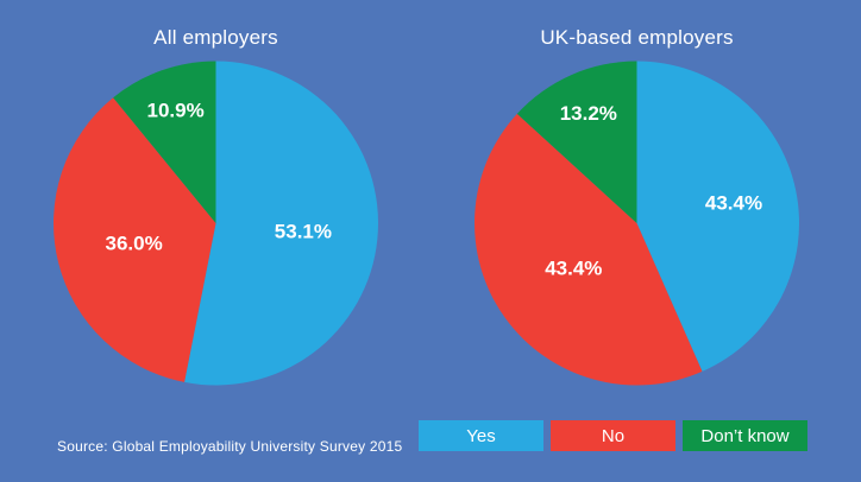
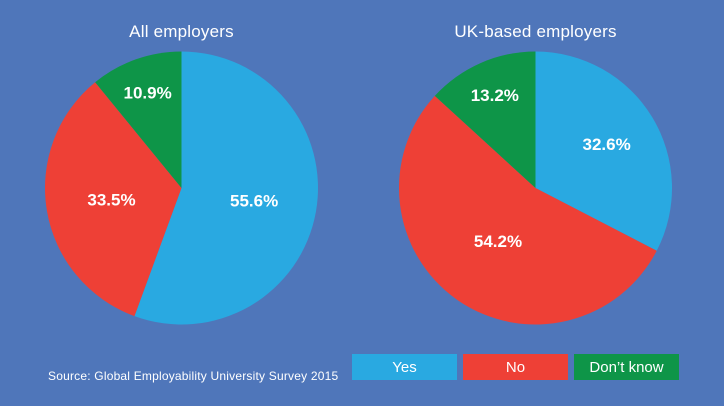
All employers/Yes: 53.1% -> 55.6%
All employers/No: 36.0% -> 33.5%
UK-based employers/Yes: 43.4% -> 32.6%
UK-based employers/No: 43.4% -> 54.2%
